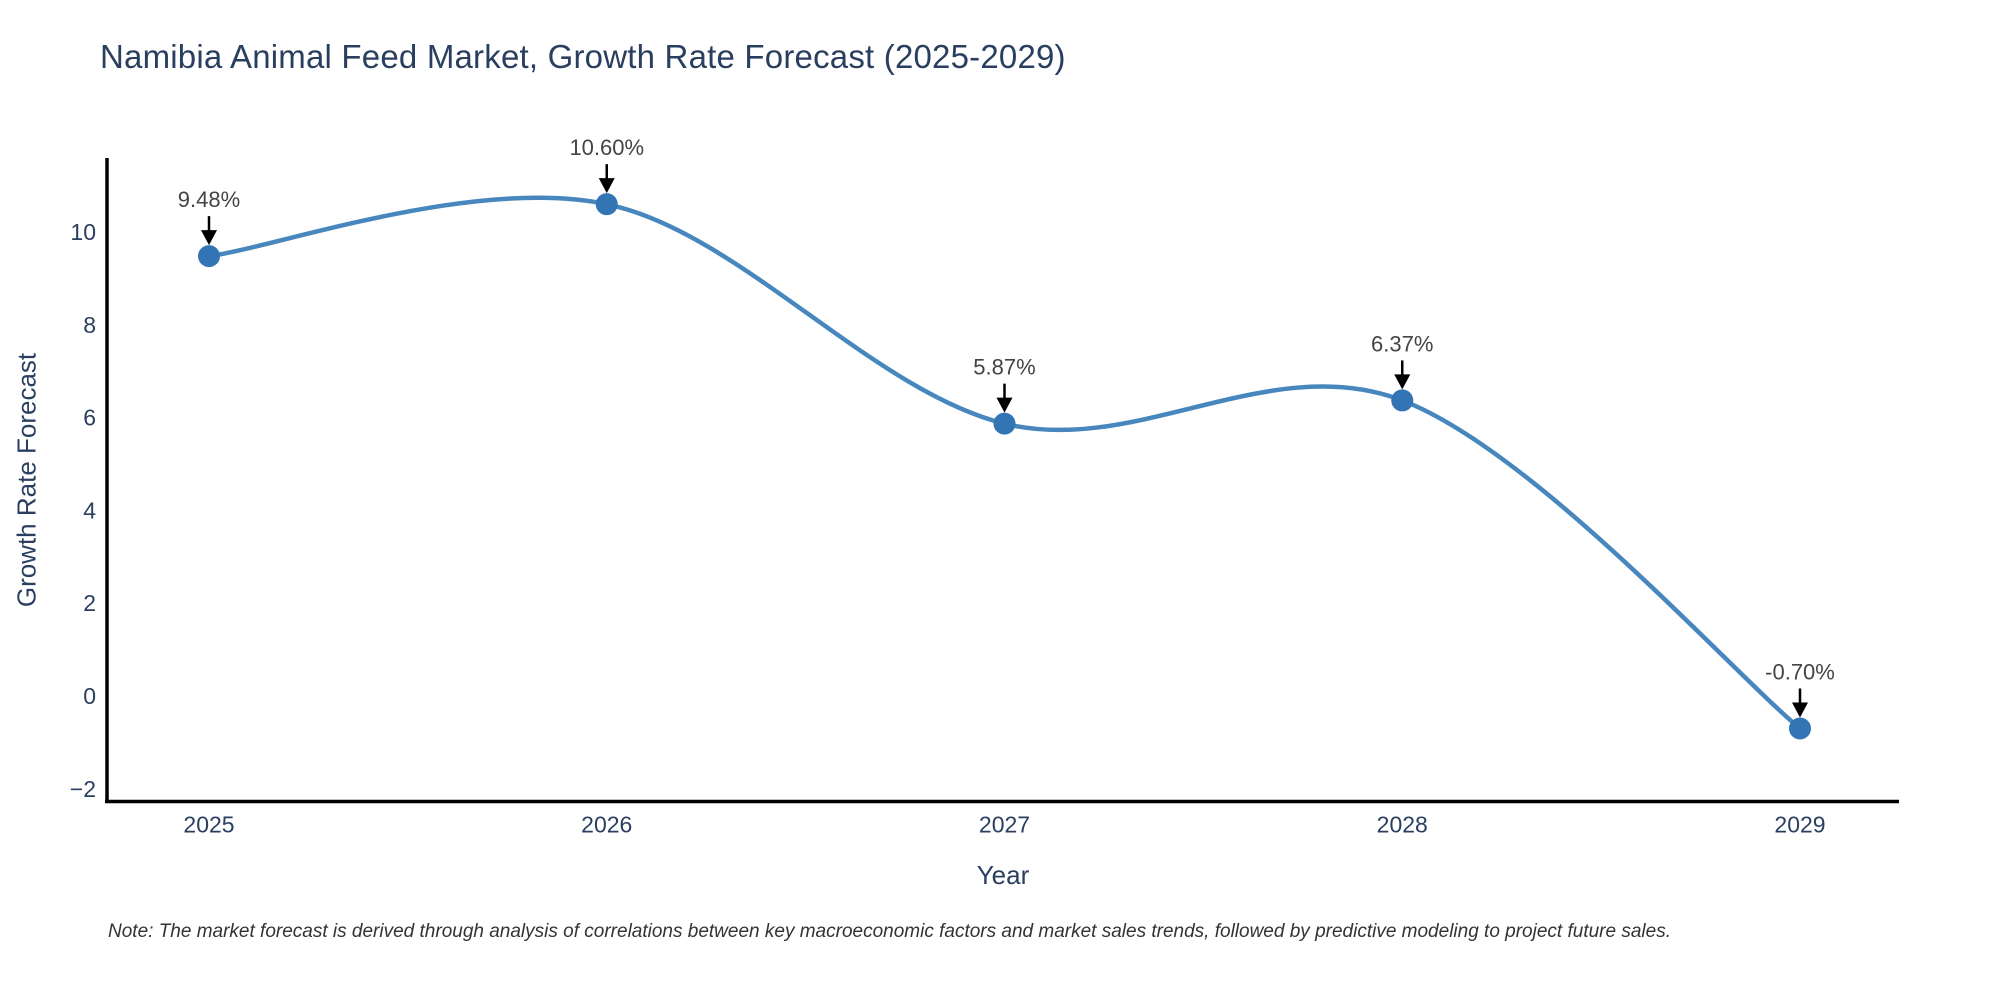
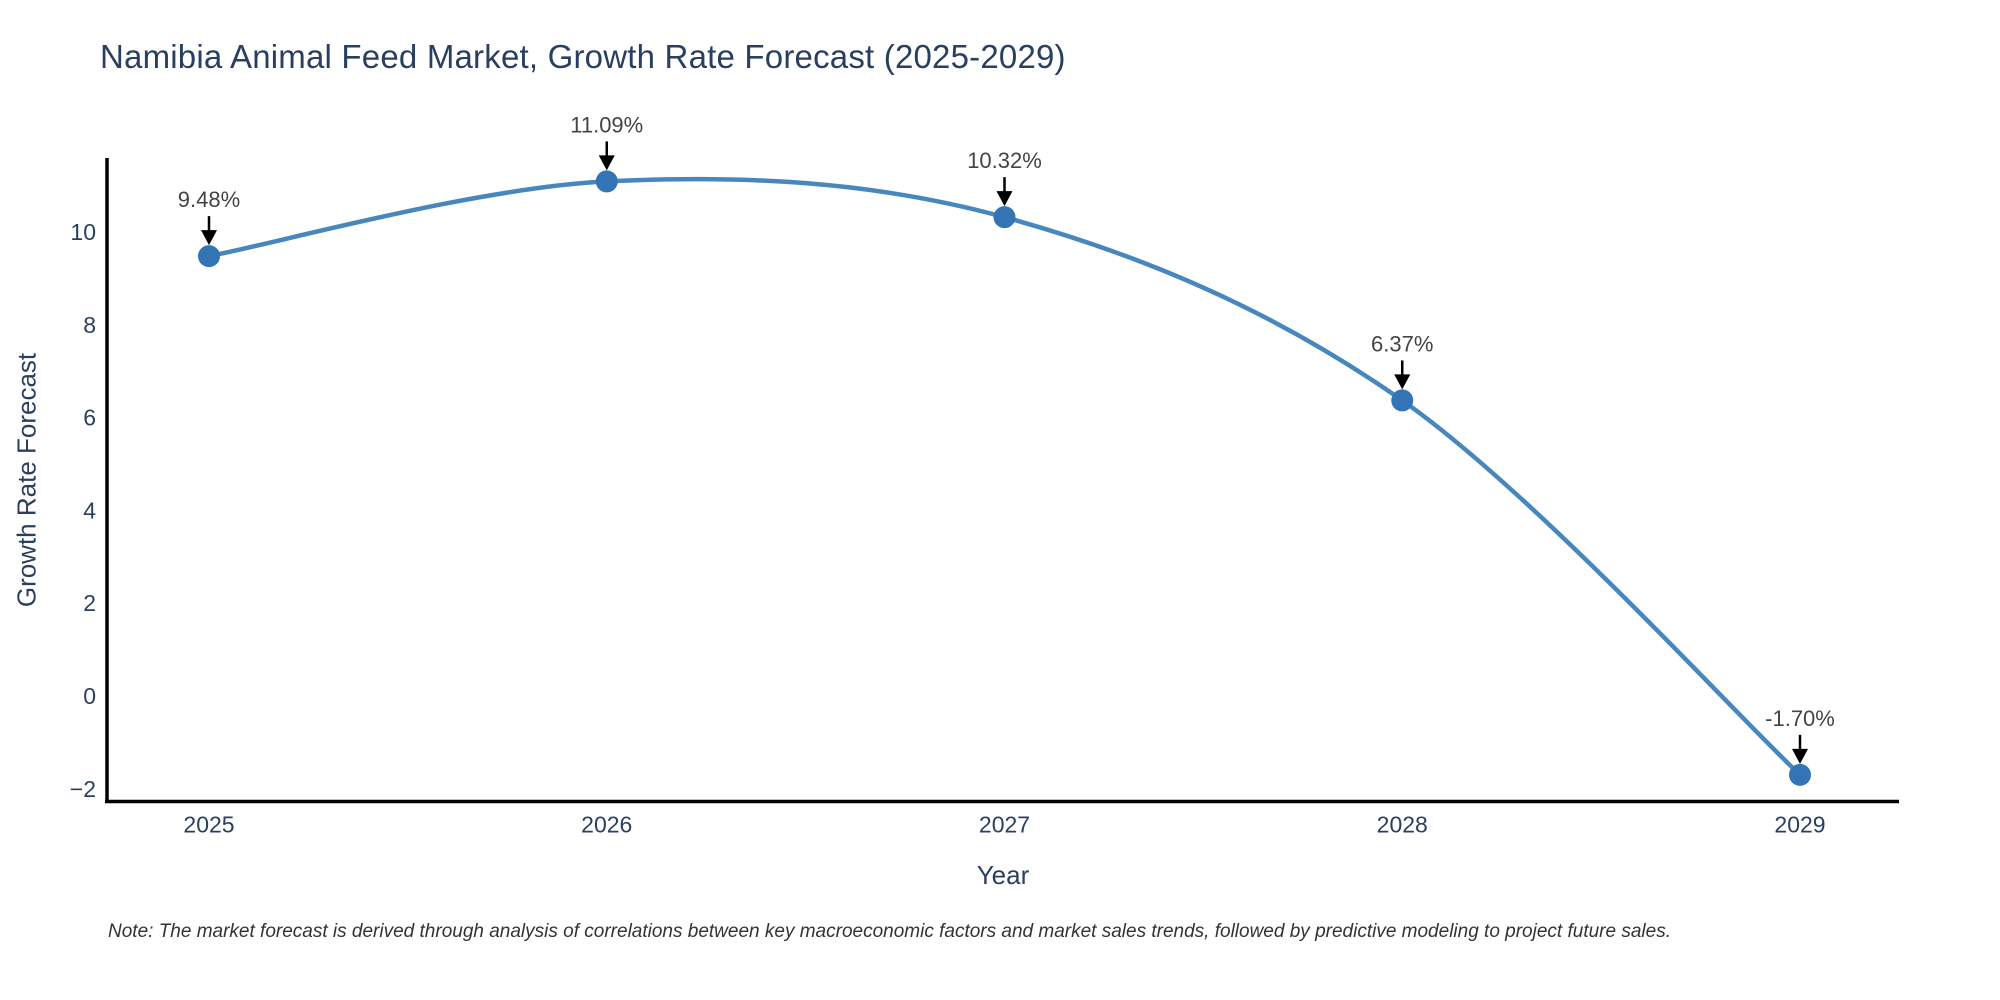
2026: 10.60% -> 11.09%
2027: 5.87% -> 10.32%
2029: -0.70% -> -1.70%
